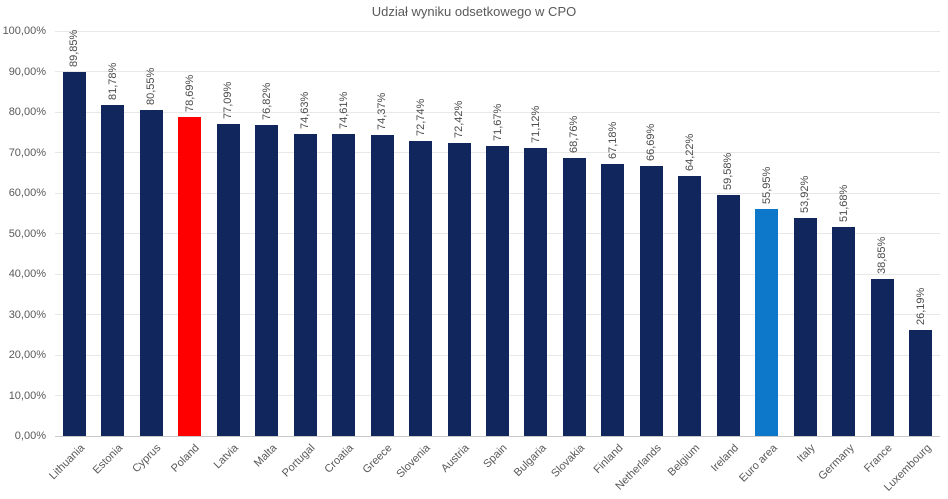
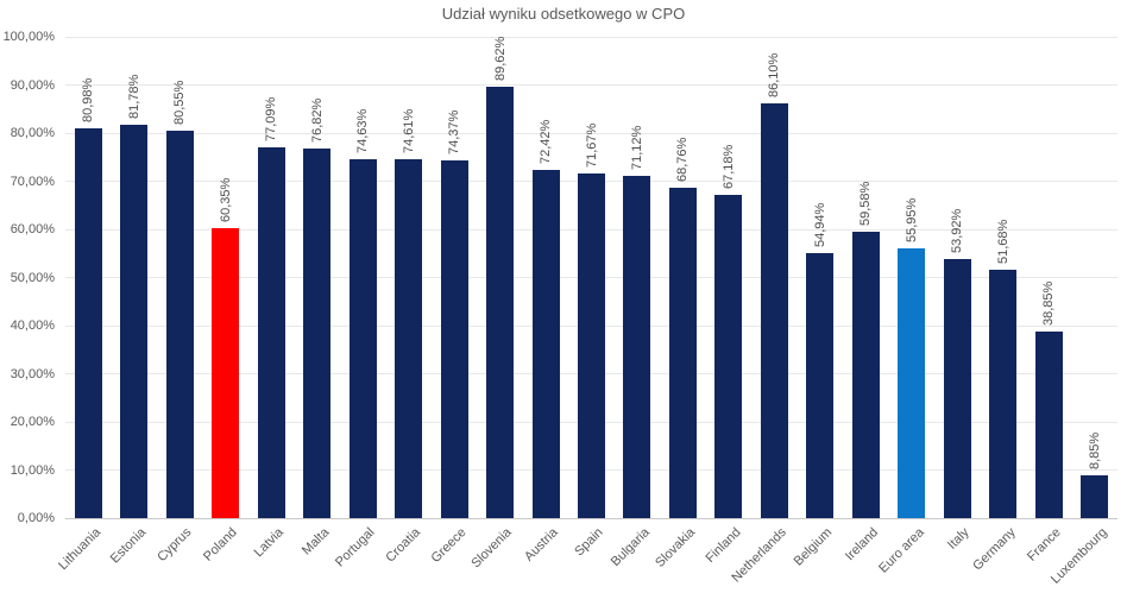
Lithuania: 89,85% -> 80,98%
Poland: 78,69% -> 60,35%
Slovenia: 72,74% -> 89,62%
Netherlands: 66,69% -> 86,10%
Belgium: 64,22% -> 54,94%
Luxembourg: 26,19% -> 8,85%
